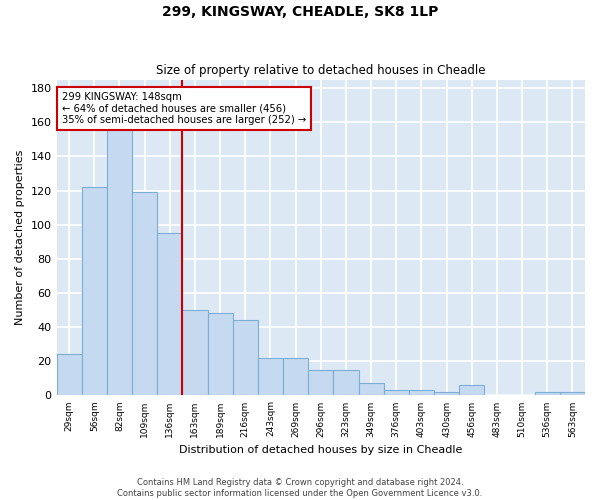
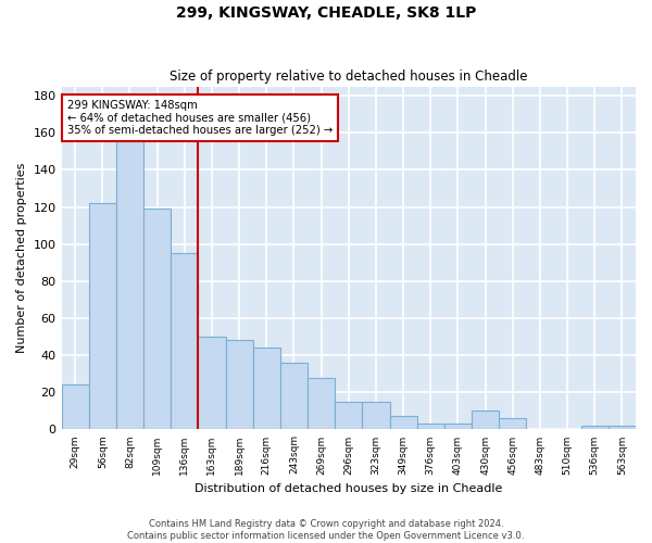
243sqm: 22 -> 36
269sqm: 22 -> 28
430sqm: 2 -> 10
